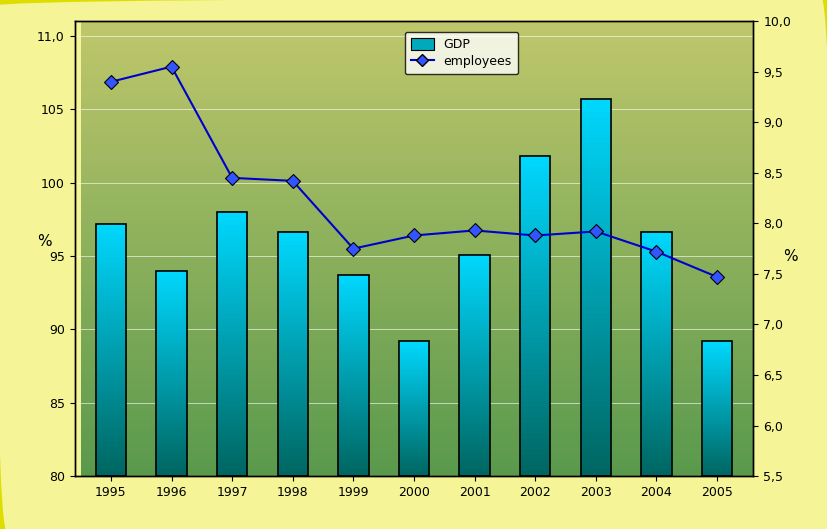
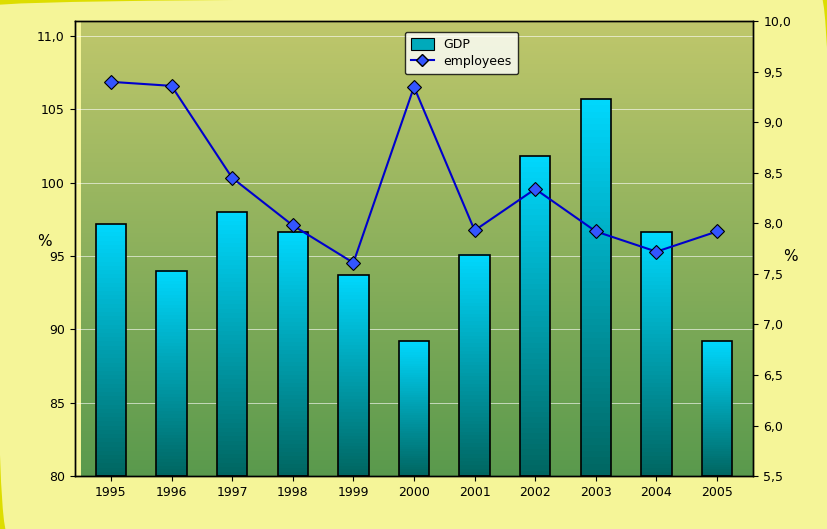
1996: 9,55 -> 9,36
1998: 8,42 -> 7,98
1999: 7,75 -> 7,61
2000: 7,88 -> 9,35
2002: 7,88 -> 8,34
2005: 7,47 -> 7,92
